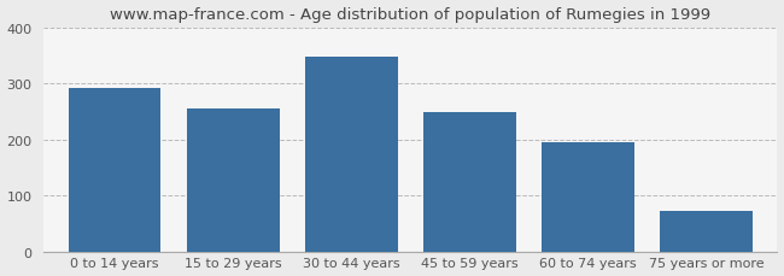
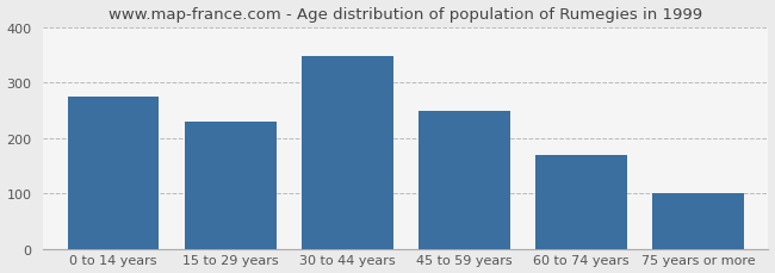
0 to 14 years: 293 -> 275
15 to 29 years: 255 -> 230
60 to 74 years: 195 -> 170
75 years or more: 73 -> 100
